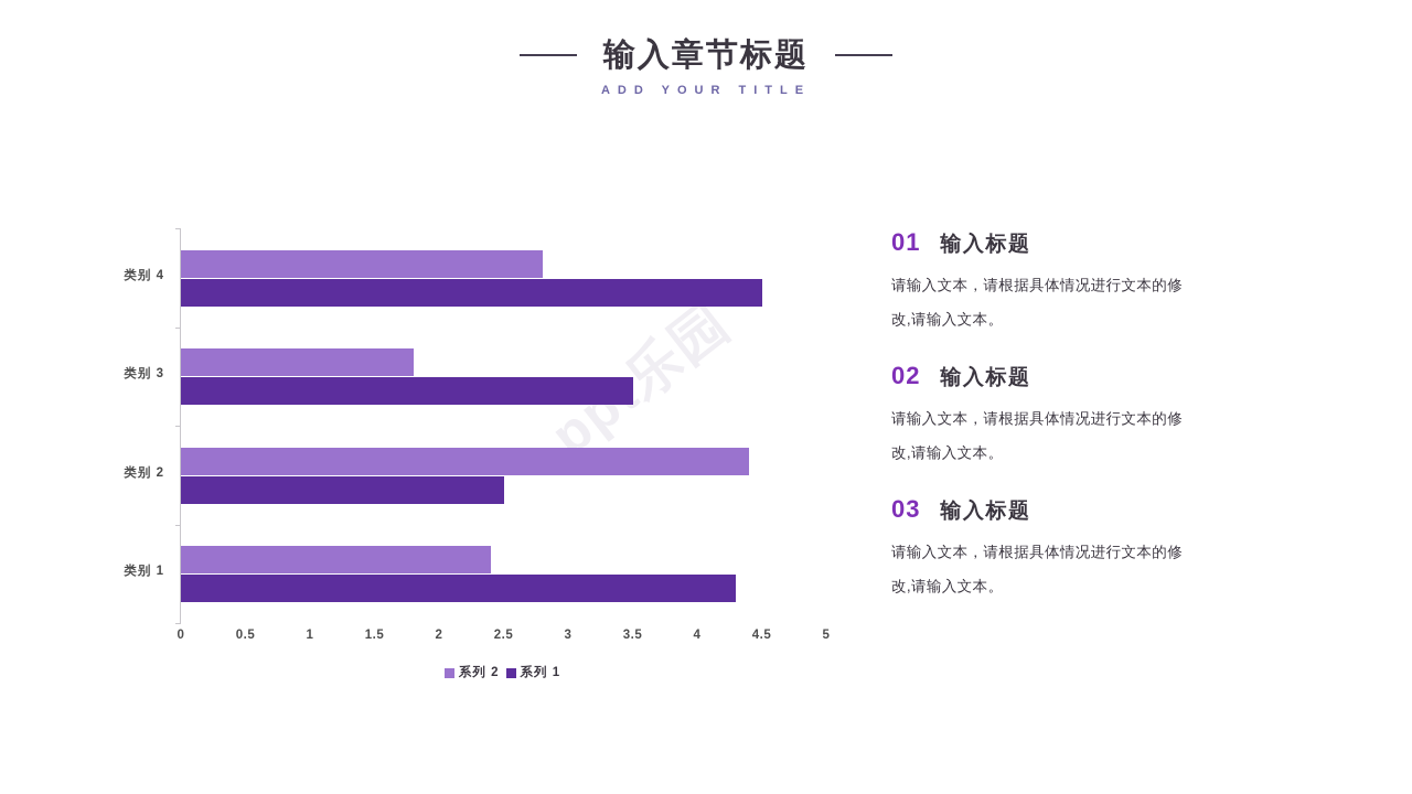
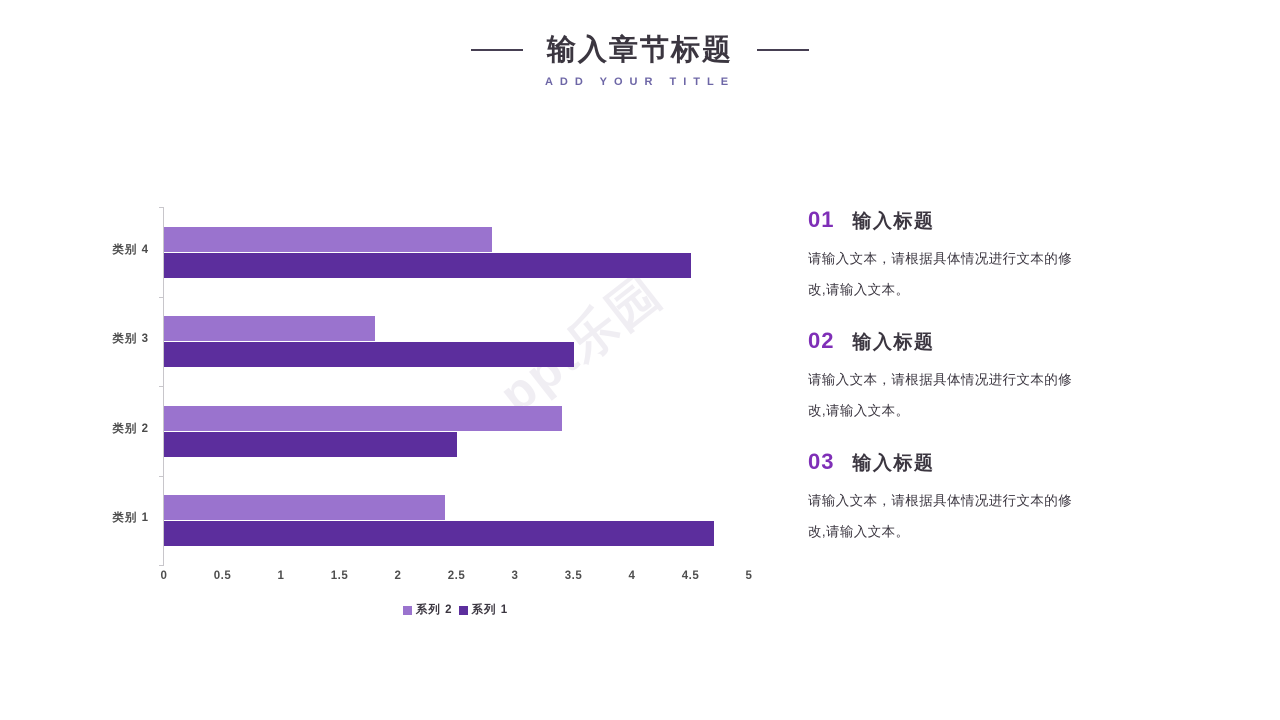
系列 1/类别 1: 4.3 -> 4.7
系列 2/类别 2: 4.4 -> 3.4
